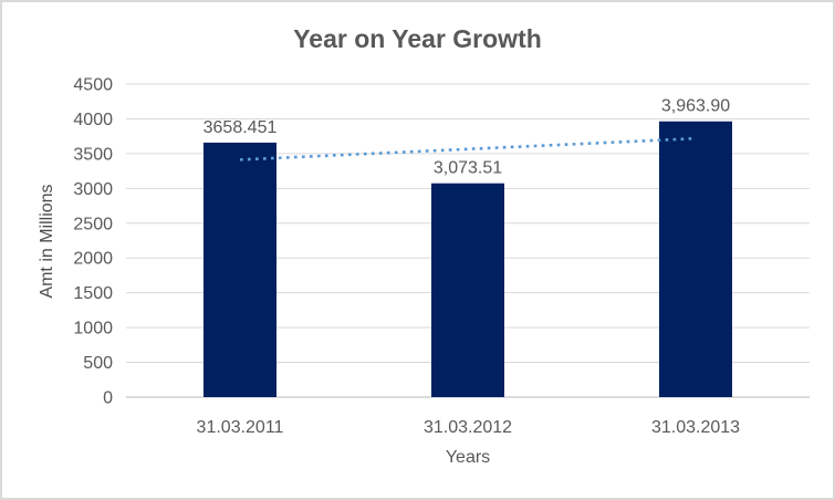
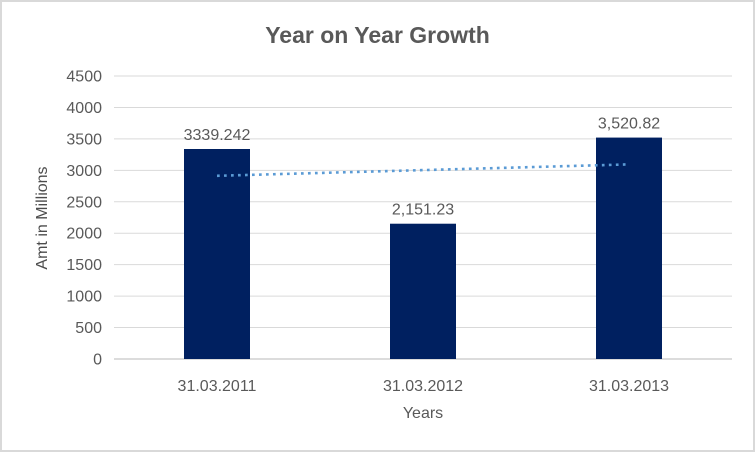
31.03.2011: 3658.451 -> 3339.242
31.03.2012: 3,073.51 -> 2,151.23
31.03.2013: 3,963.90 -> 3,520.82
